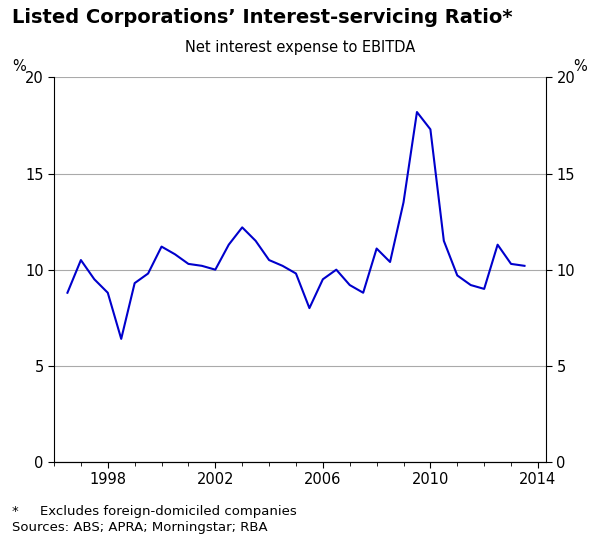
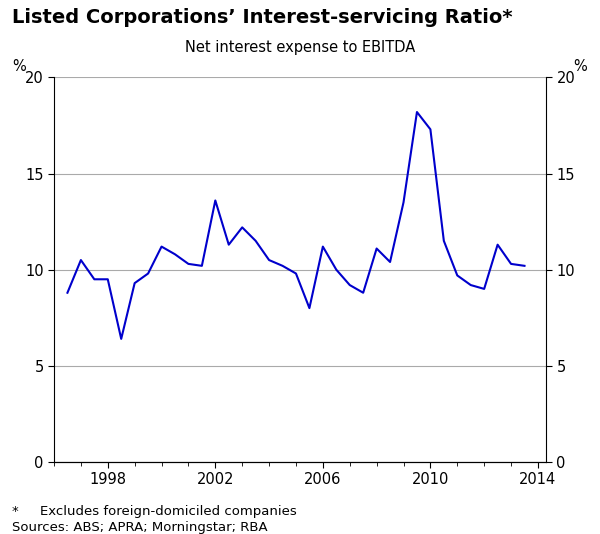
1998: 8.8 -> 9.5
2002: 10.0 -> 13.6
2006: 9.5 -> 11.2
